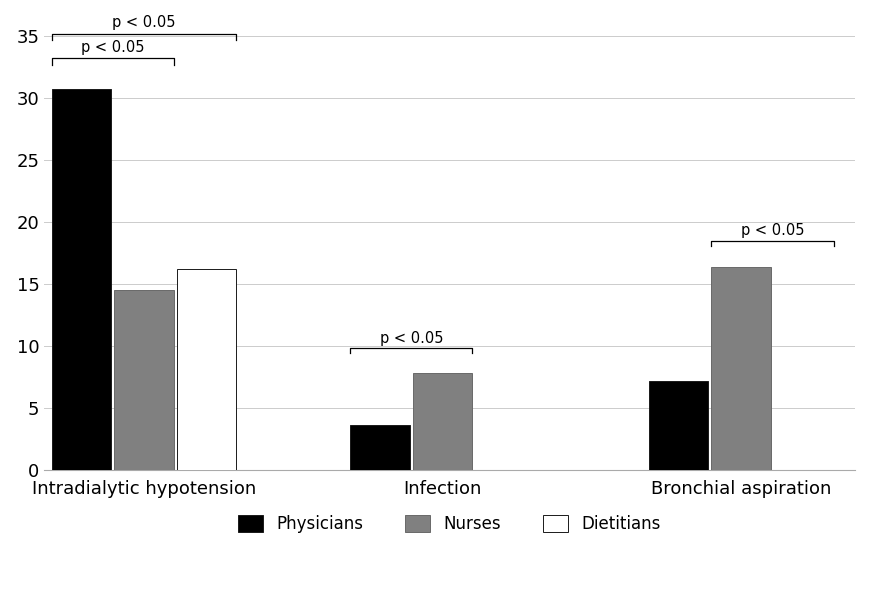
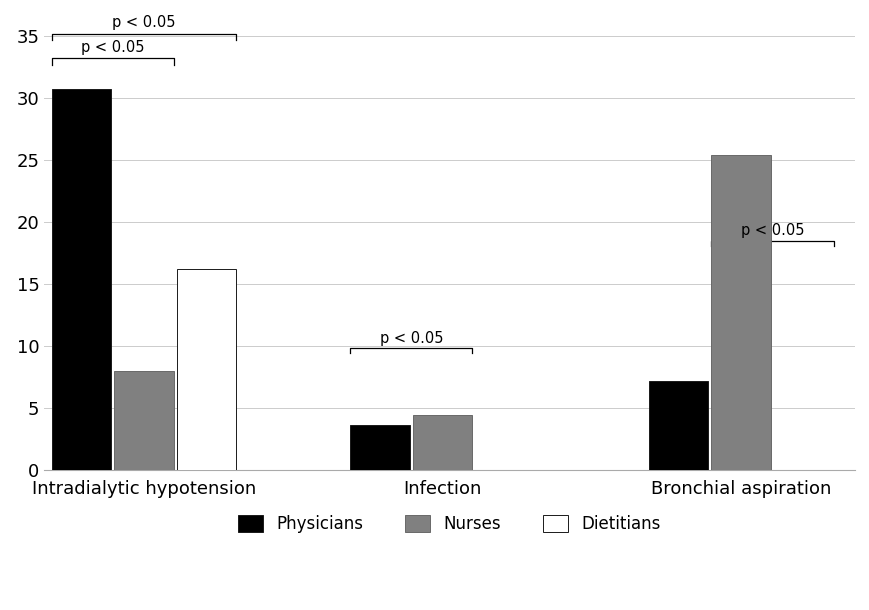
Nurses/Intradialytic hypotension: 14.5 -> 8.0
Nurses/Infection: 7.8 -> 4.4
Nurses/Bronchial aspiration: 16.4 -> 25.4
